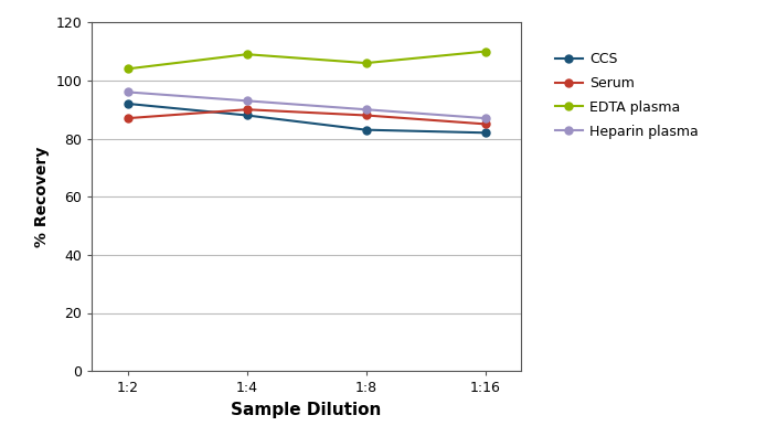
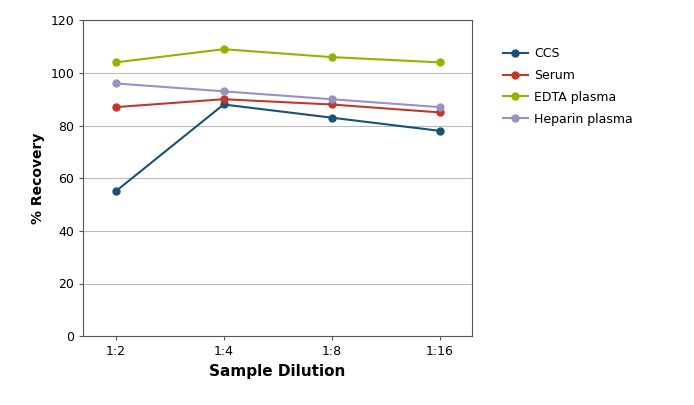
CCS/1:2: 92 -> 55
CCS/1:16: 82 -> 78
EDTA plasma/1:16: 110 -> 104
